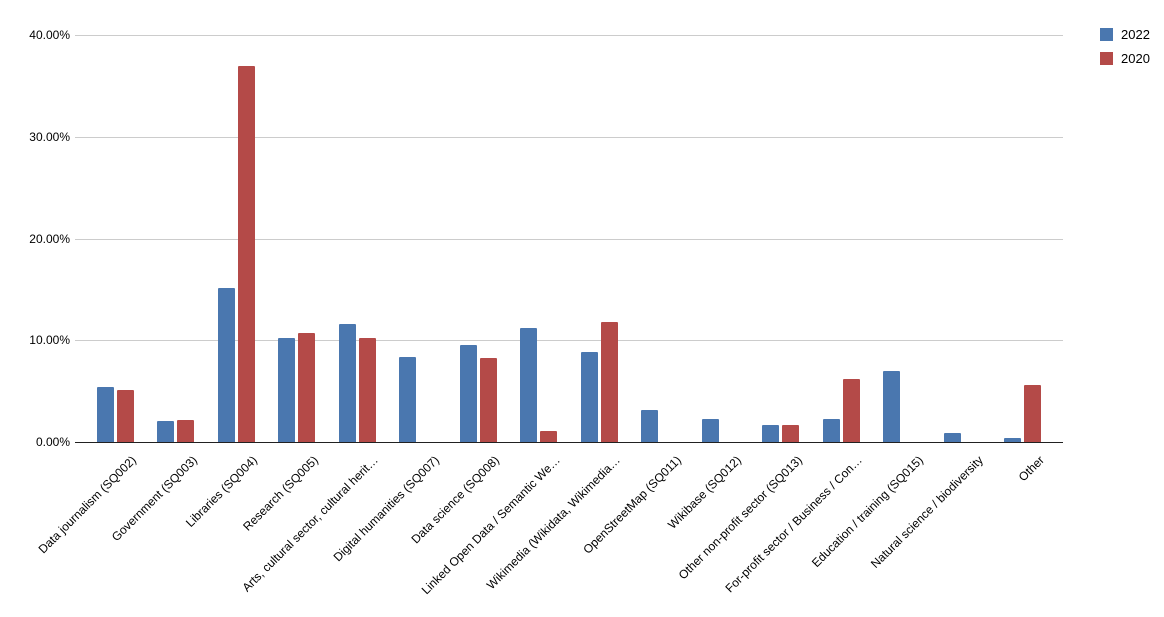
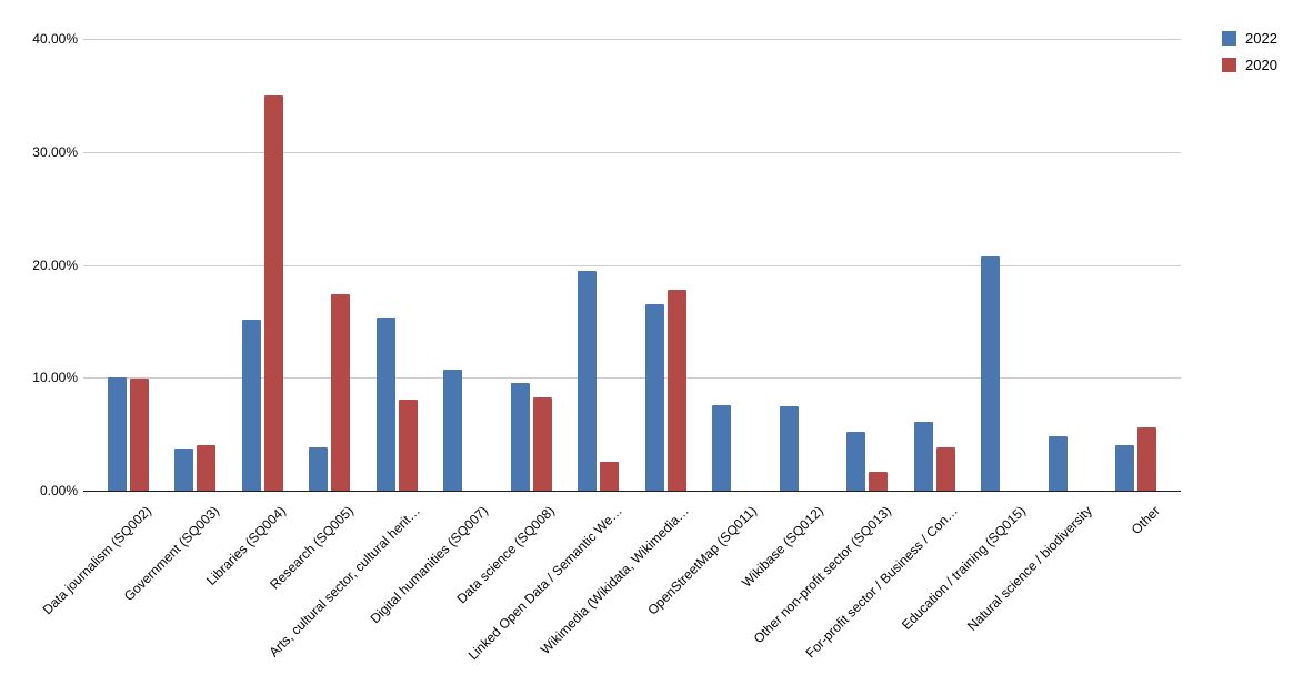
2022/Data journalism (SQ002): 5.4% -> 10.0%
2020/Data journalism (SQ002): 5.1% -> 9.9%
2022/Government (SQ003): 2.1% -> 3.7%
2020/Government (SQ003): 2.2% -> 4.0%
2020/Libraries (SQ004): 37.0% -> 35.0%
2022/Research (SQ005): 10.2% -> 3.8%
2020/Research (SQ005): 10.7% -> 17.4%
2022/Arts, cultural sector, cultural herit…: 11.6% -> 15.3%
2020/Arts, cultural sector, cultural herit…: 10.2% -> 8.1%
2022/Digital humanities (SQ007): 8.4% -> 10.7%
2022/Linked Open Data / Semantic We…: 11.2% -> 19.5%
2020/Linked Open Data / Semantic We…: 1.1% -> 2.6%
2022/Wikimedia (Wikidata, Wikimedia…: 8.8% -> 16.5%
2020/Wikimedia (Wikidata, Wikimedia…: 11.8% -> 17.8%
2022/OpenStreetMap (SQ011): 3.1% -> 7.6%
2022/Wikibase (SQ012): 2.3% -> 7.5%
2022/Other non-profit sector (SQ013): 1.7% -> 5.2%
2022/For-profit sector / Business / Con…: 2.3% -> 6.1%
2020/For-profit sector / Business / Con…: 6.2% -> 3.8%
2022/Education / training (SQ015): 7.0% -> 20.7%
2022/Natural science / biodiversity: 0.9% -> 4.8%
2022/Other: 0.4% -> 4.0%
